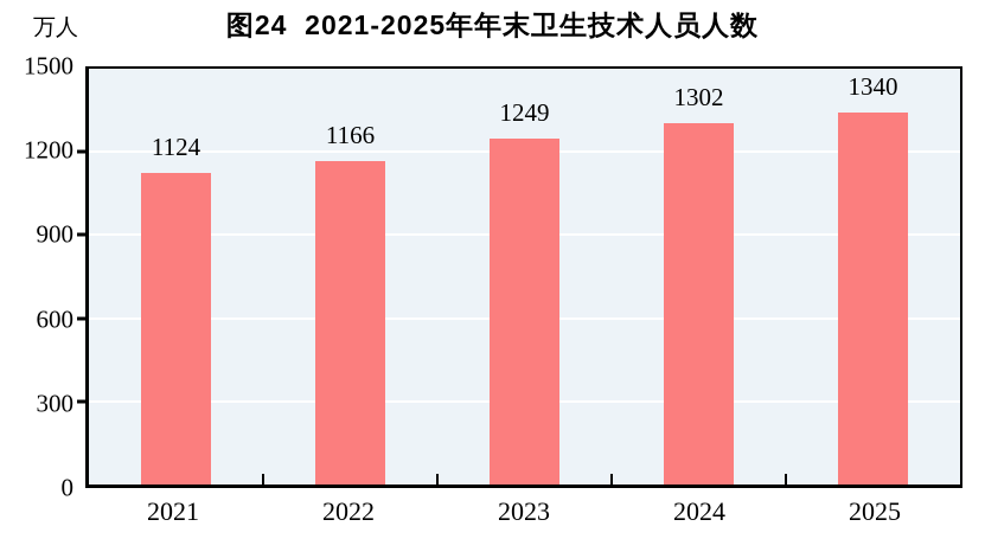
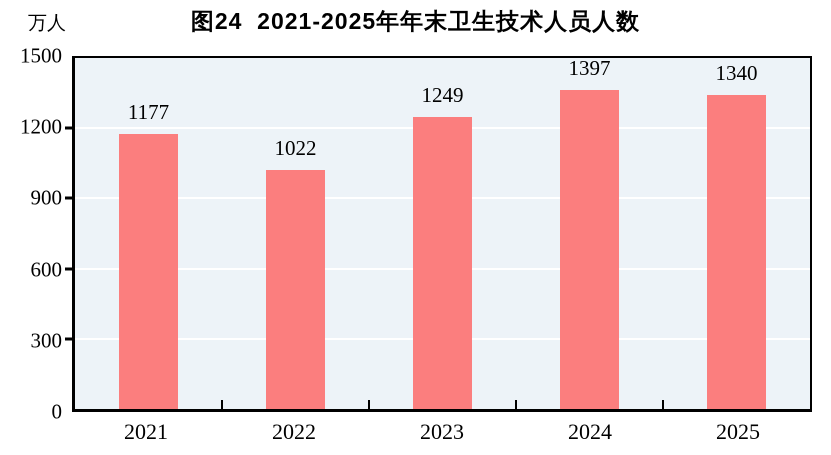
2021: 1124 -> 1177
2022: 1166 -> 1022
2024: 1302 -> 1397
